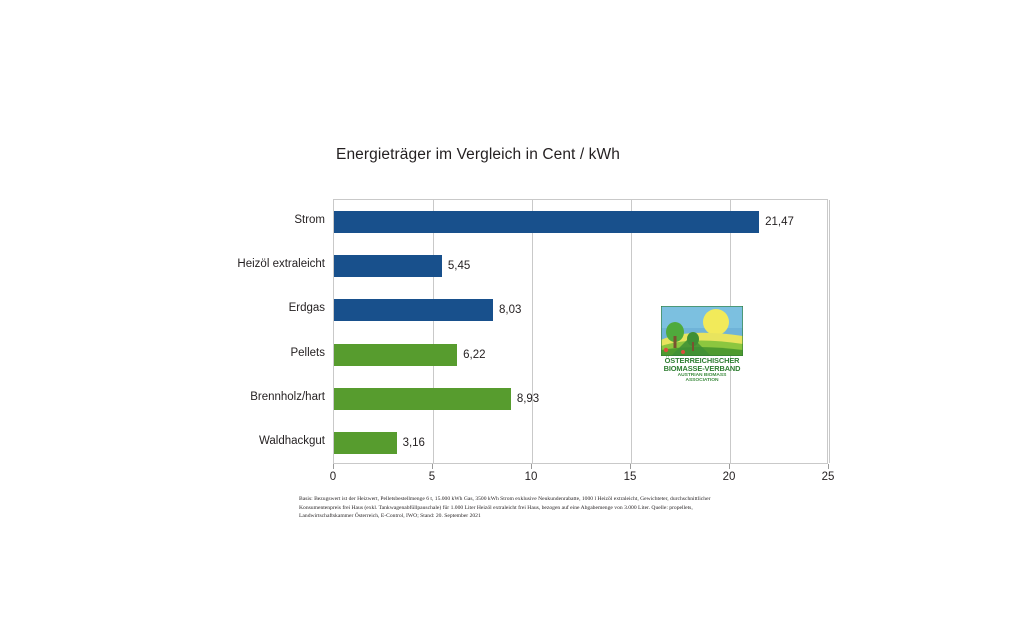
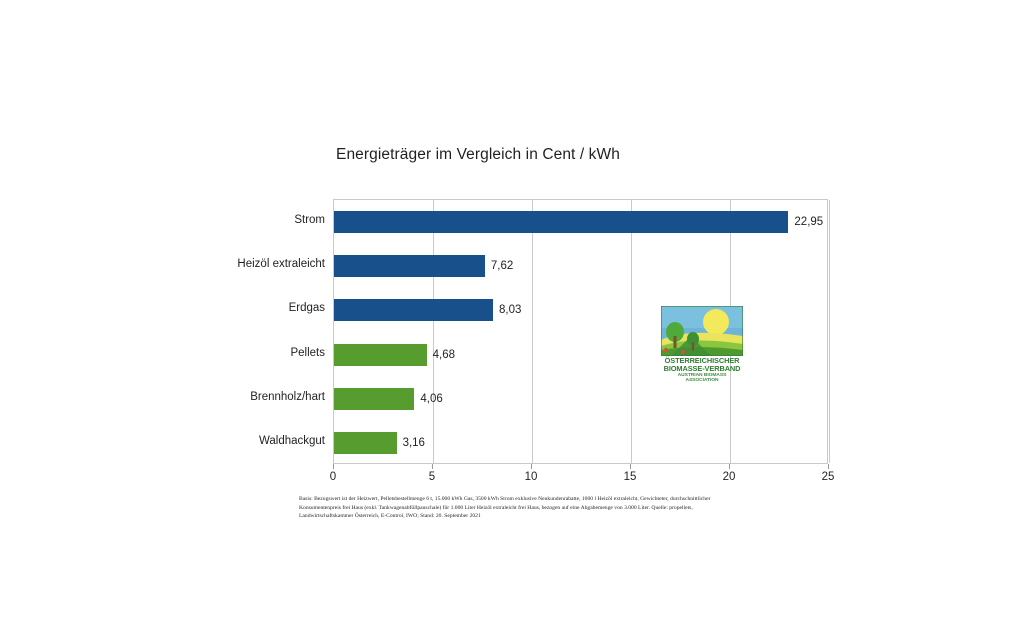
Strom: 21,47 -> 22,95
Heizöl extraleicht: 5,45 -> 7,62
Pellets: 6,22 -> 4,68
Brennholz/hart: 8,93 -> 4,06
